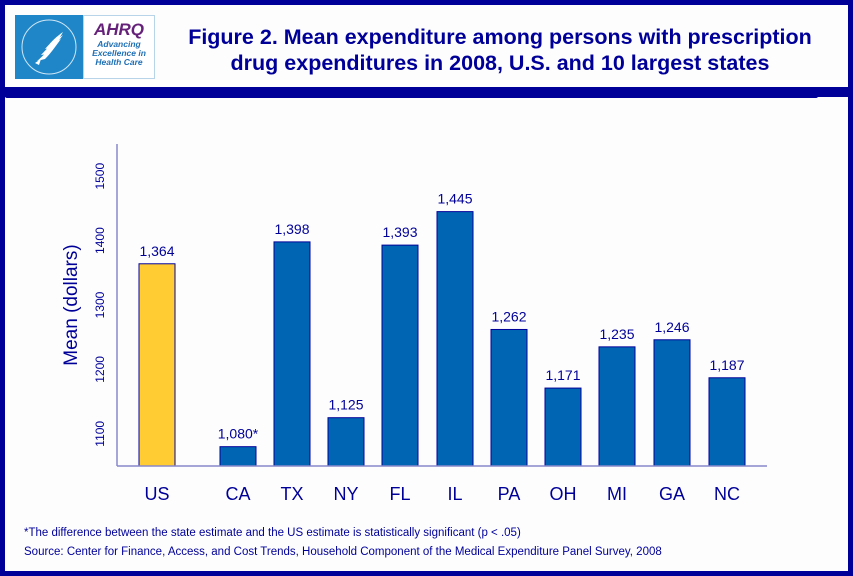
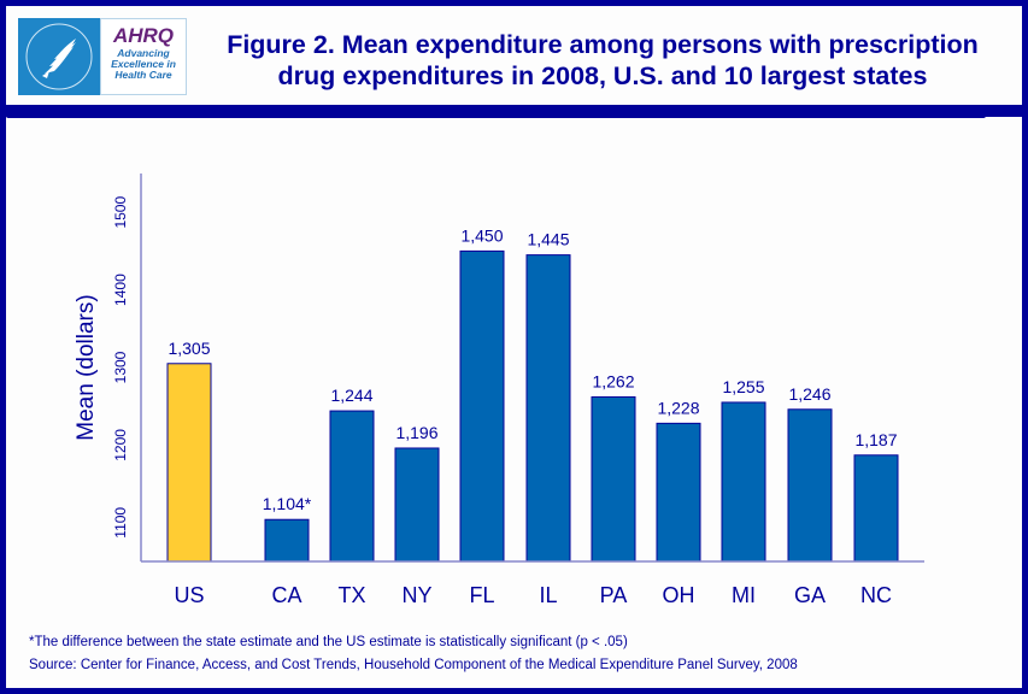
US: 1,364 -> 1,305
CA: 1,080 -> 1,104
TX: 1,398 -> 1,244
NY: 1,125 -> 1,196
FL: 1,393 -> 1,450
OH: 1,171 -> 1,228
MI: 1,235 -> 1,255
